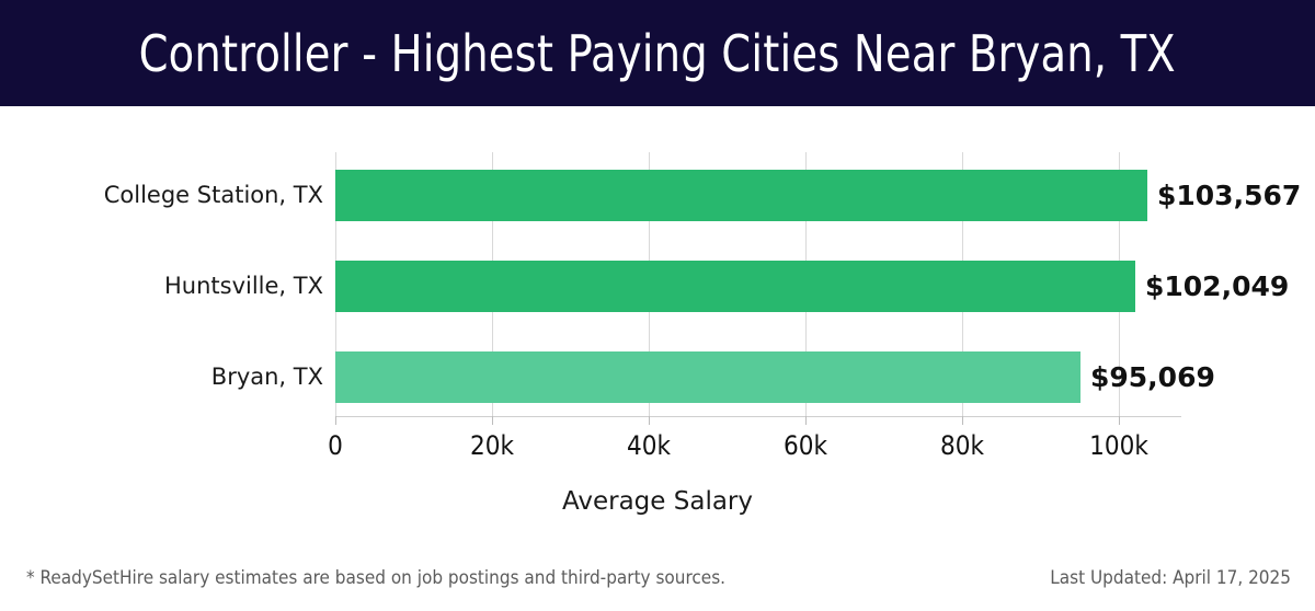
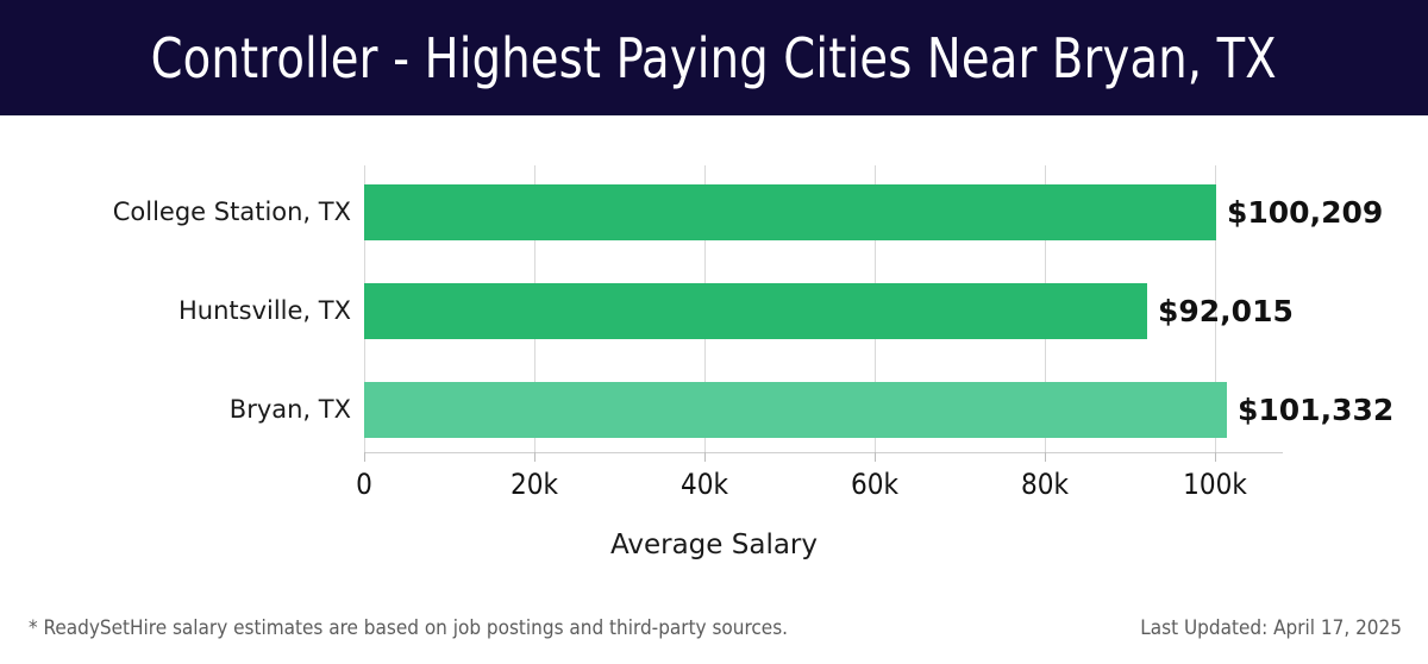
College Station, TX: $103,567 -> $100,209
Huntsville, TX: $102,049 -> $92,015
Bryan, TX: $95,069 -> $101,332
